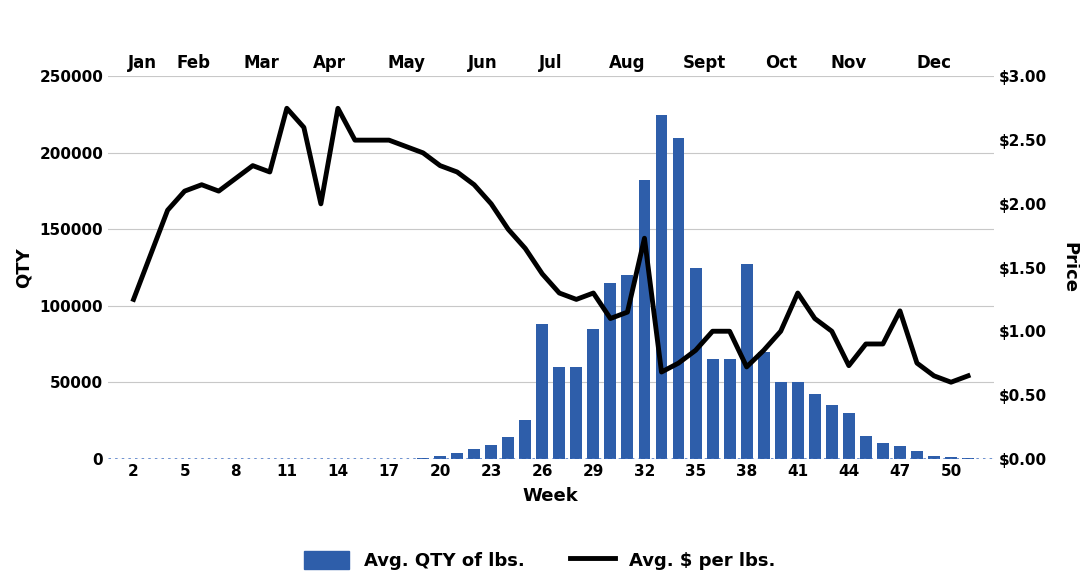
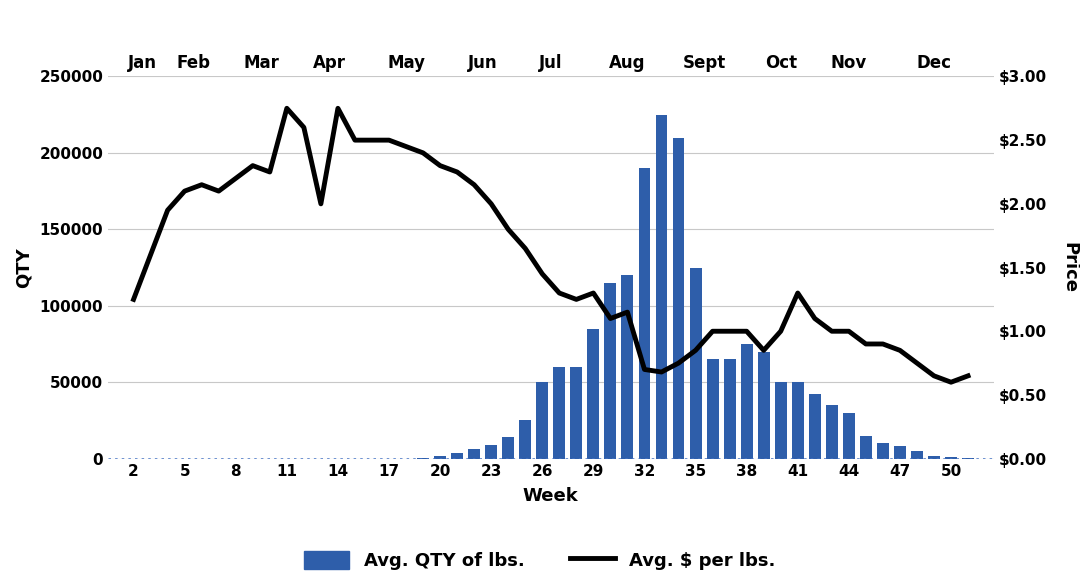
Avg. QTY of lbs./26: 88000 -> 50000
Avg. QTY of lbs./32: 182000 -> 190000
Avg. $ per lbs./32: $1.73 -> $0.70
Avg. QTY of lbs./38: 127000 -> 75000
Avg. $ per lbs./38: $0.72 -> $1.00
Avg. $ per lbs./44: $0.73 -> $1.00
Avg. $ per lbs./47: $1.16 -> $0.85
